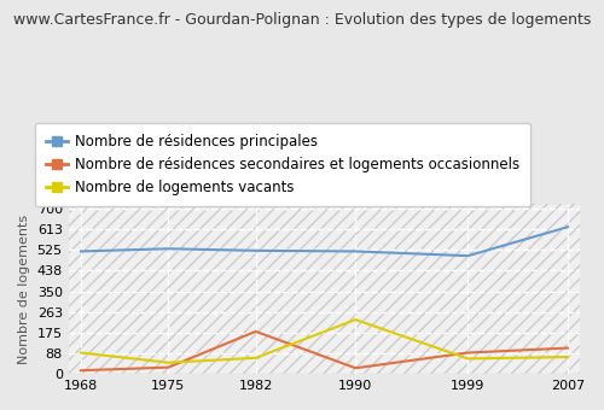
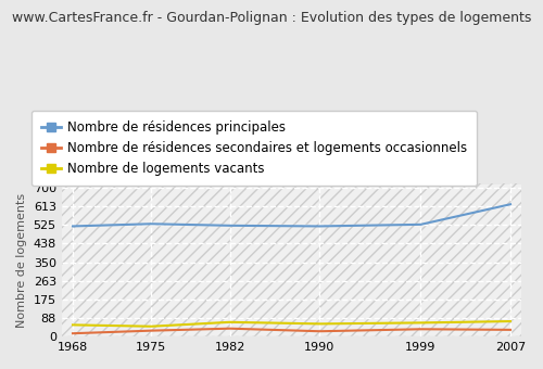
Nombre de logements vacants/1968: 90 -> 60
Nombre de résidences secondaires et logements occasionnels/1982: 180 -> 40
Nombre de logements vacants/1990: 230 -> 60
Nombre de résidences principales/1999: 500 -> 530
Nombre de résidences secondaires et logements occasionnels/1999: 90 -> 40
Nombre de résidences secondaires et logements occasionnels/2007: 110 -> 30
